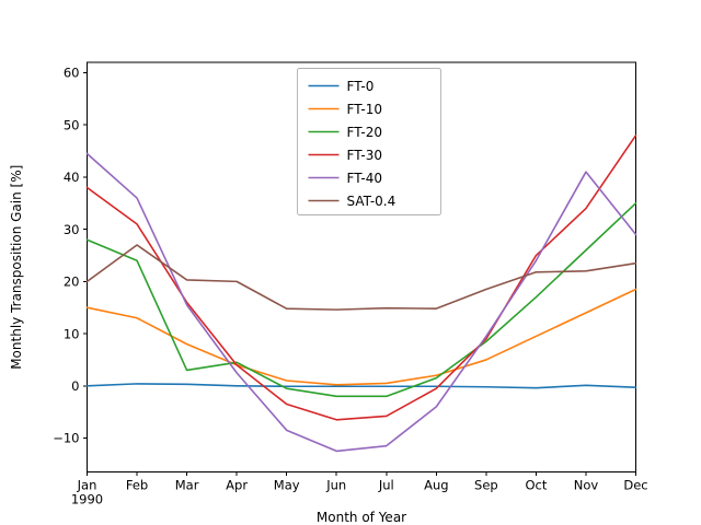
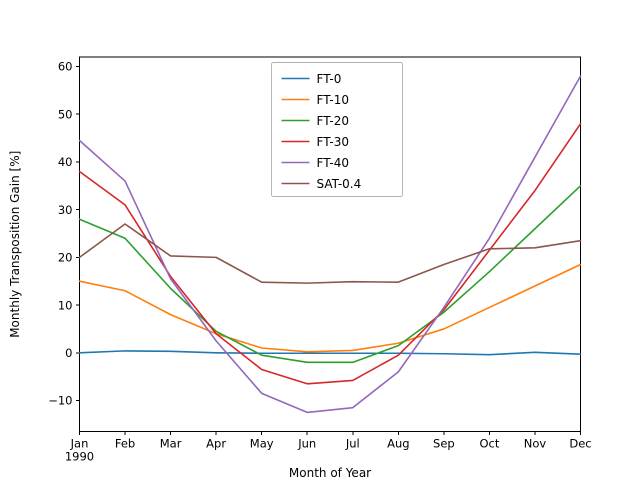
FT-20/Mar: 3 -> 14
FT-30/Oct: 25 -> 22
FT-40/Dec: 29 -> 58
